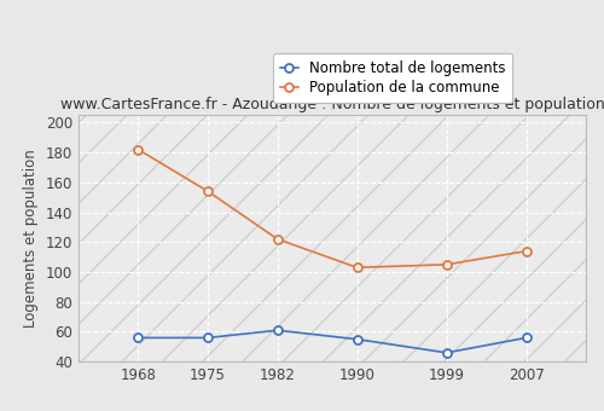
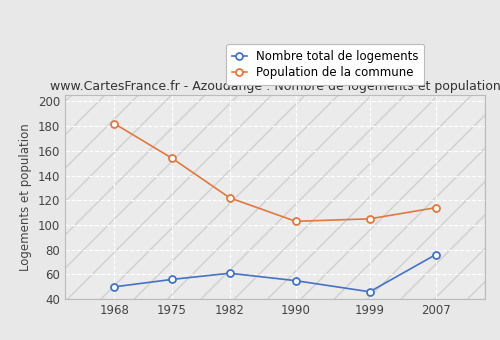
Nombre total de logements/1968: 56 -> 50
Nombre total de logements/2007: 56 -> 76
